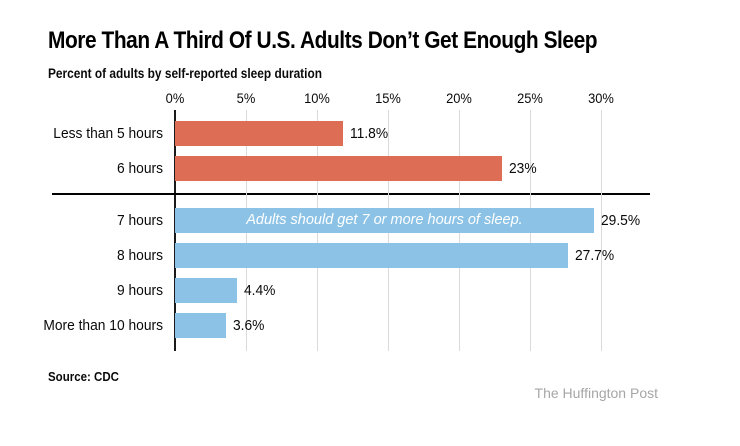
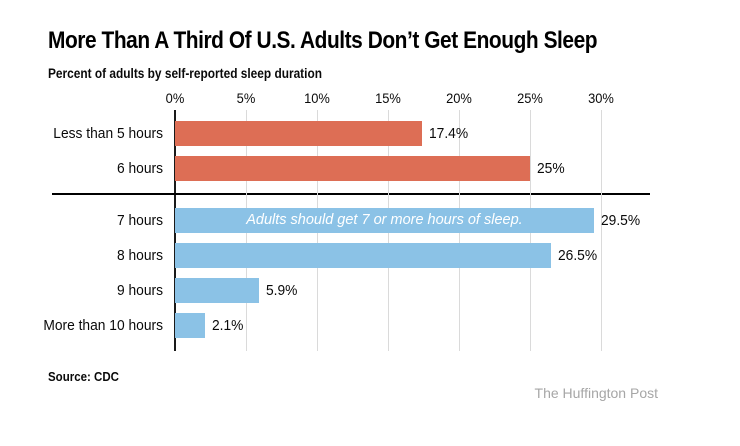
Less than 5 hours: 11.8% -> 17.4%
6 hours: 23% -> 25%
8 hours: 27.7% -> 26.5%
9 hours: 4.4% -> 5.9%
More than 10 hours: 3.6% -> 2.1%
